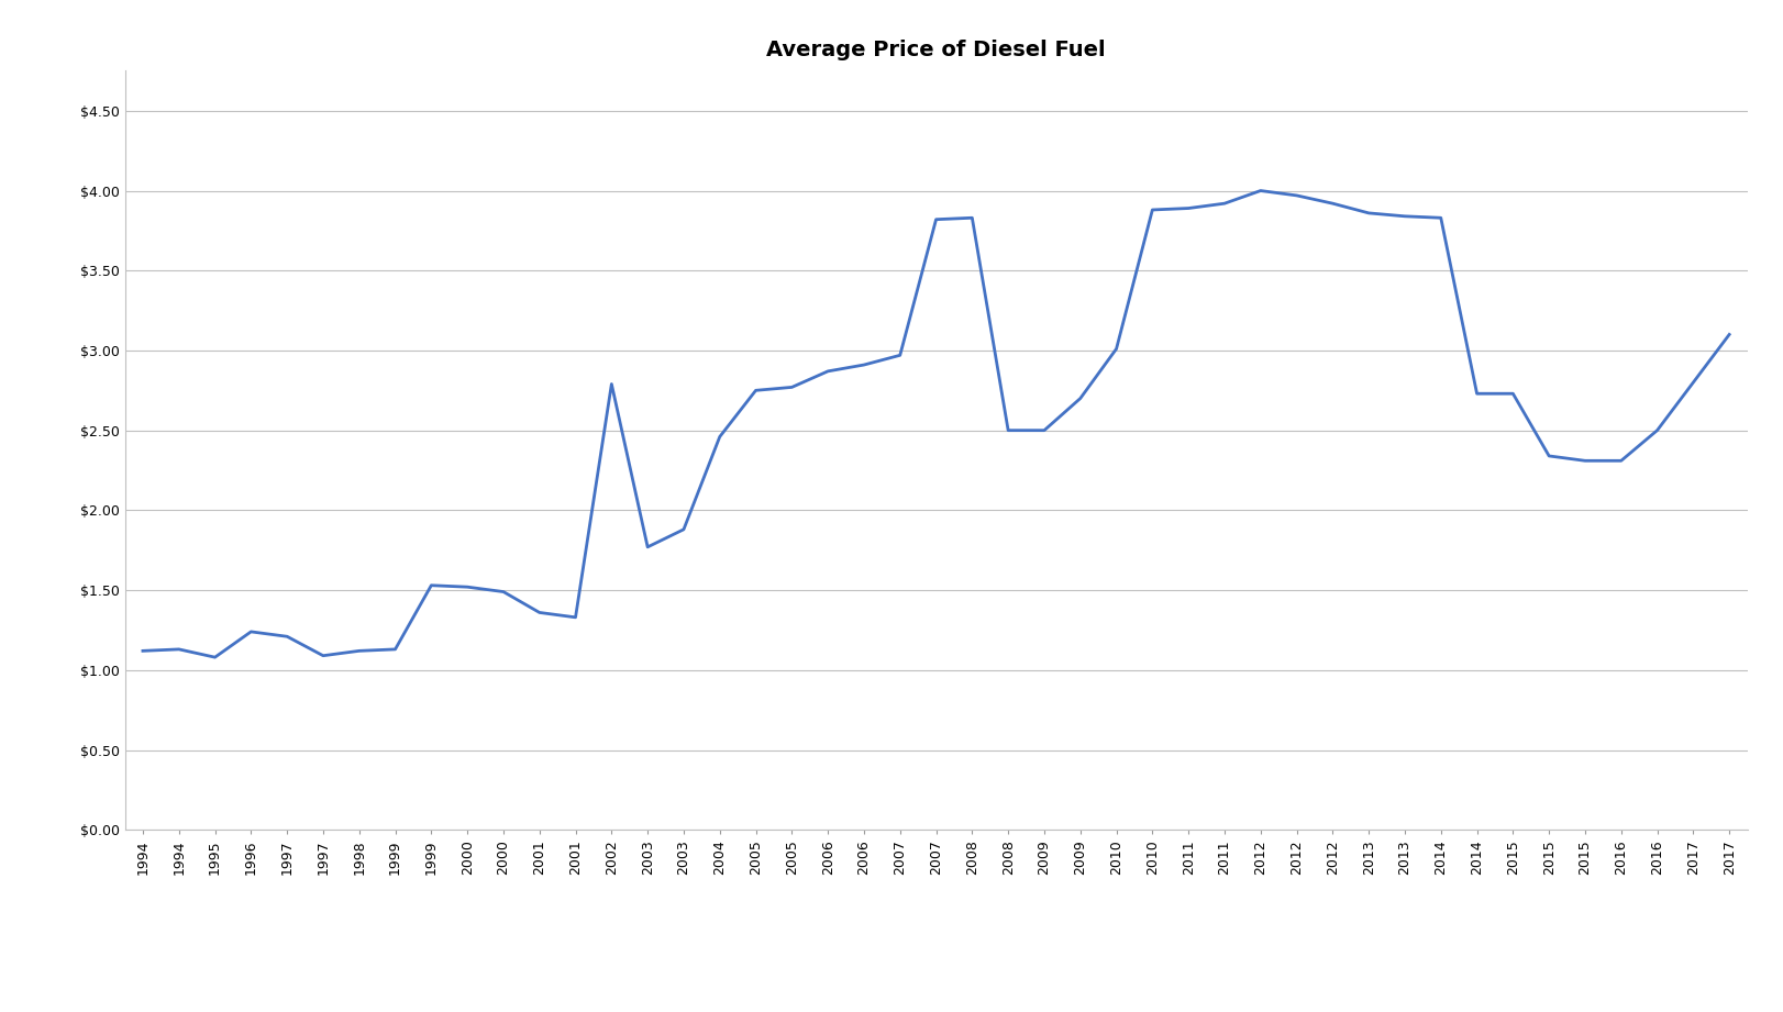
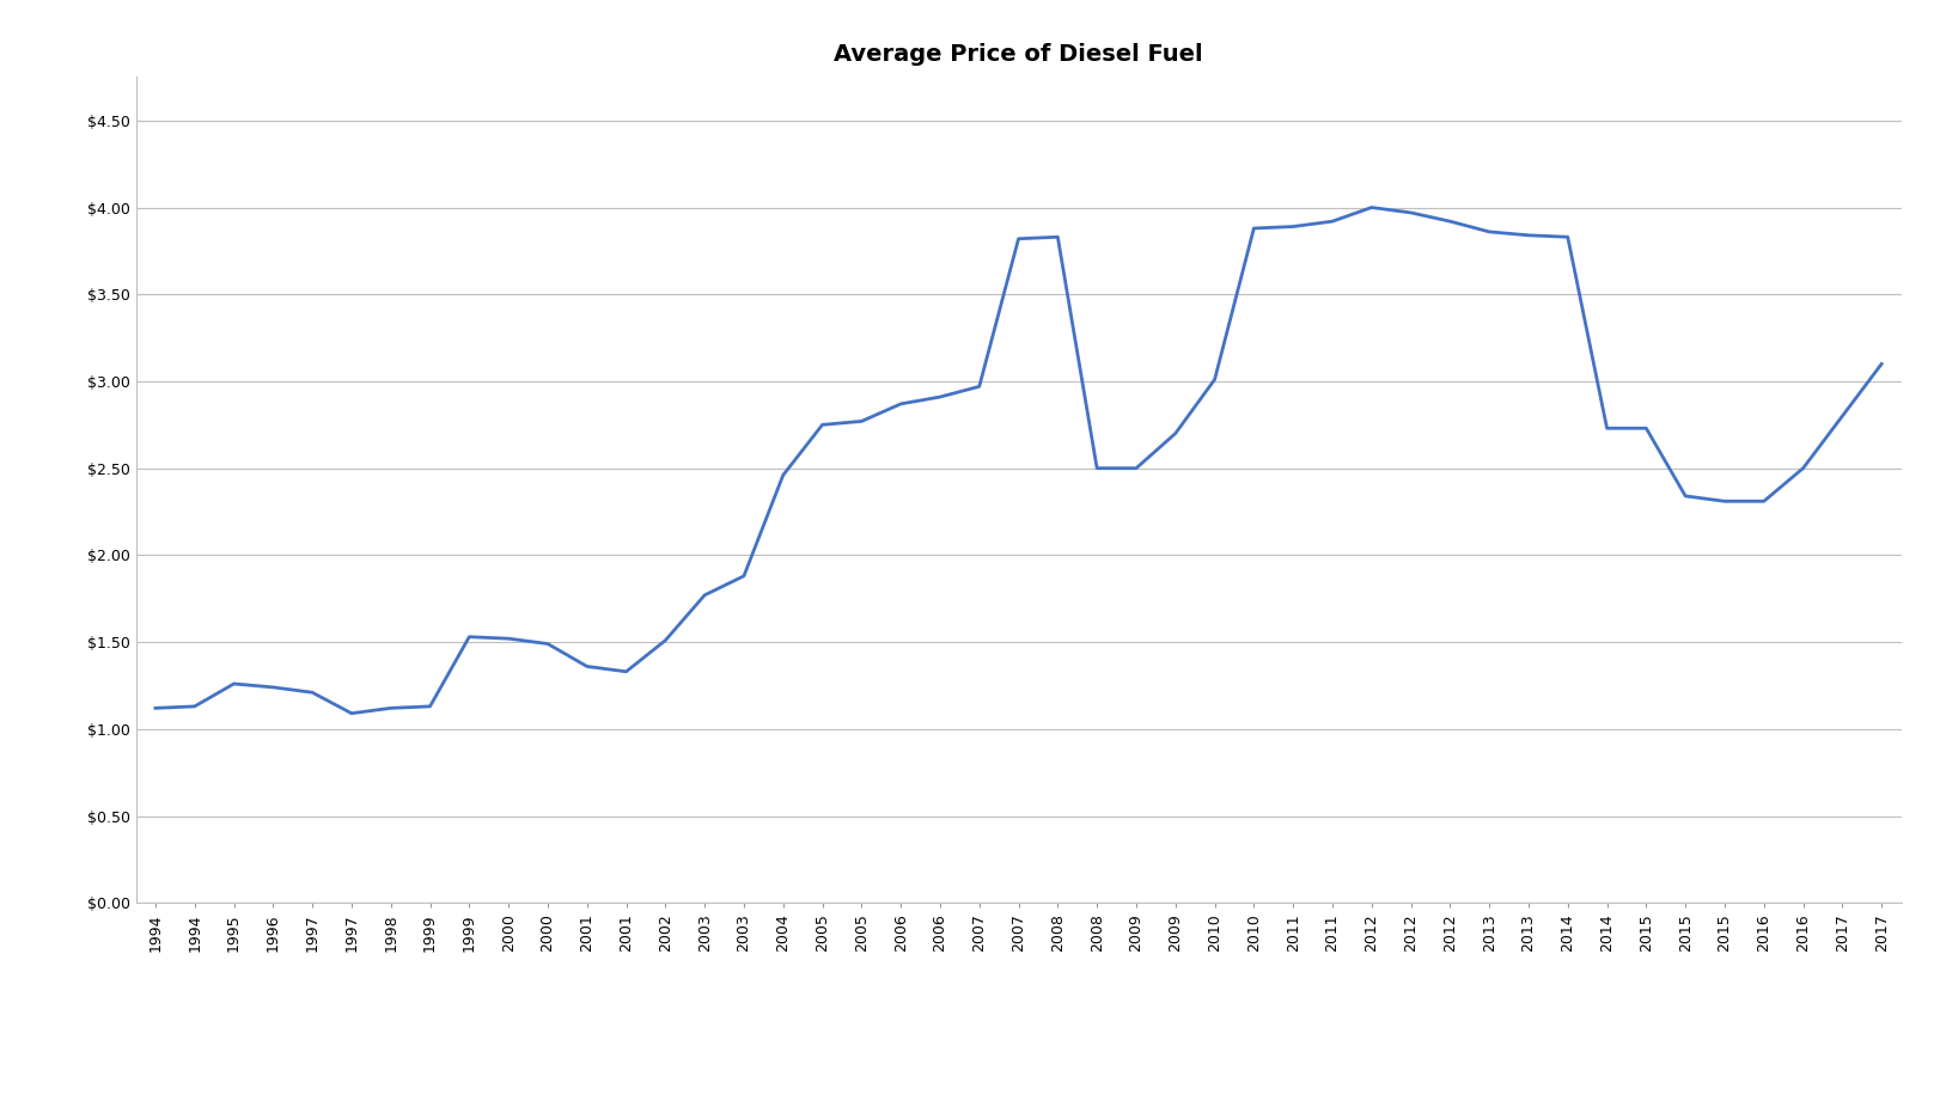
1995: $1.08 -> $1.26
2002: $2.79 -> $1.51
